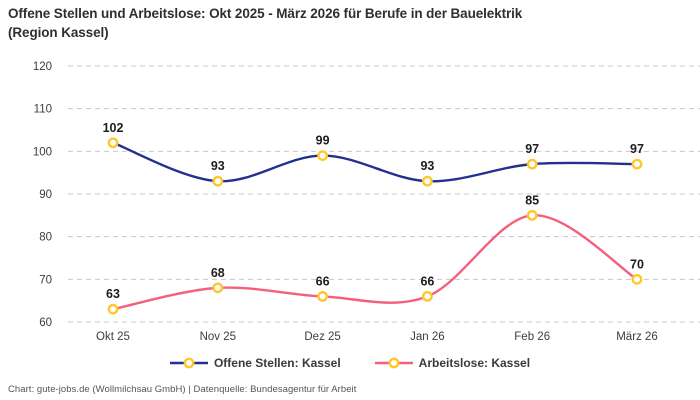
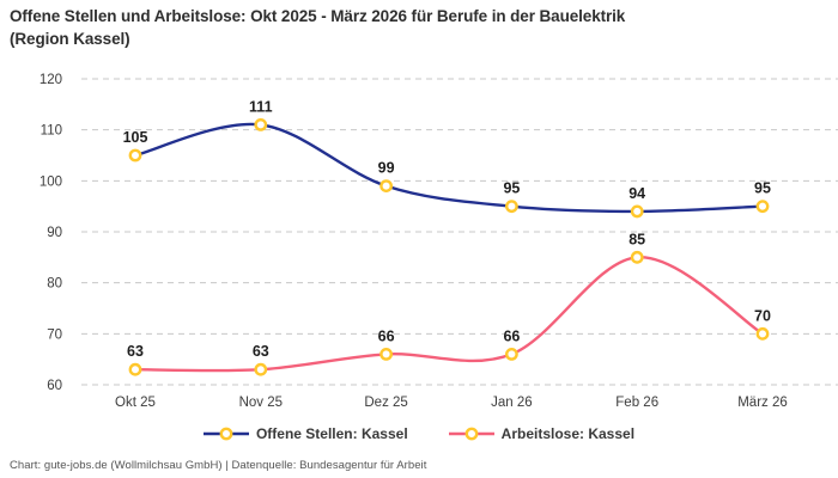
Offene Stellen: Kassel/Okt 25: 102 -> 105
Offene Stellen: Kassel/Nov 25: 93 -> 111
Arbeitslose: Kassel/Nov 25: 68 -> 63
Offene Stellen: Kassel/Jan 26: 93 -> 95
Offene Stellen: Kassel/Feb 26: 97 -> 94
Offene Stellen: Kassel/März 26: 97 -> 95
